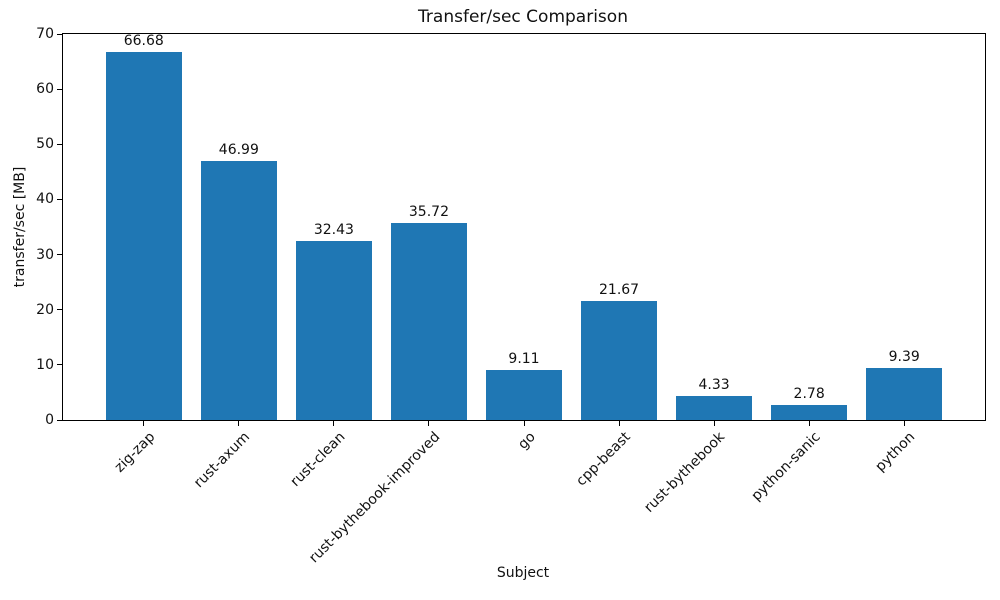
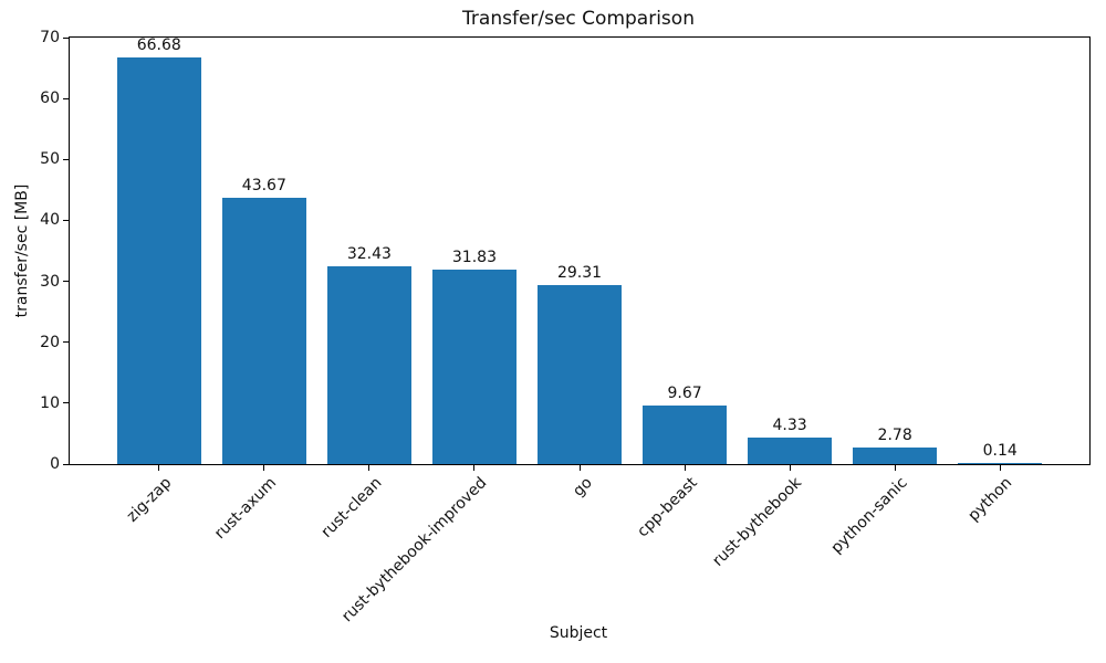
rust-axum: 46.99 -> 43.67
rust-bythebook-improved: 35.72 -> 31.83
go: 9.11 -> 29.31
cpp-beast: 21.67 -> 9.67
python: 9.39 -> 0.14
